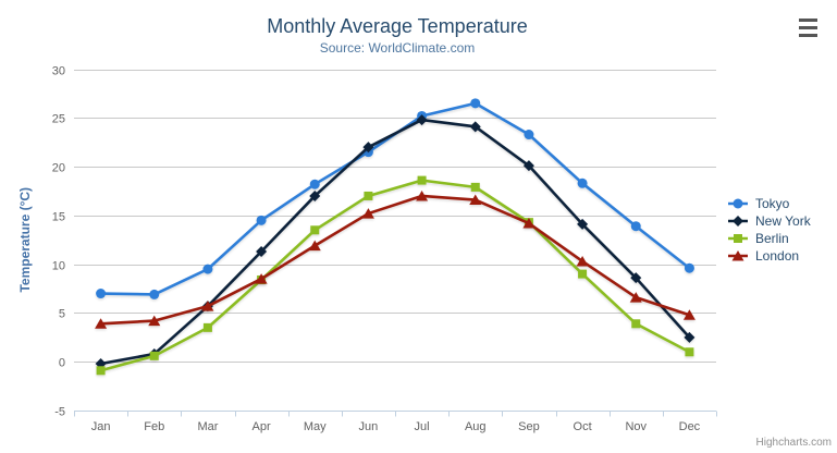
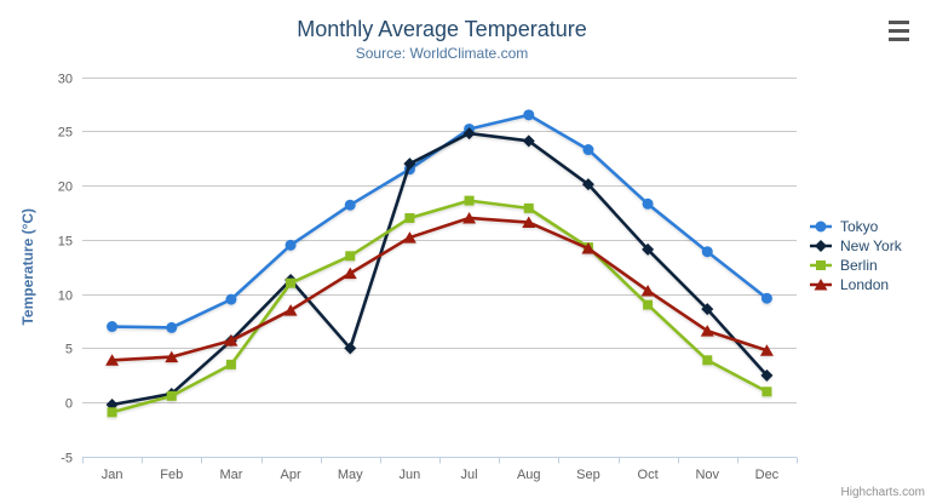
Berlin/Apr: 8 -> 11
New York/May: 17 -> 5
